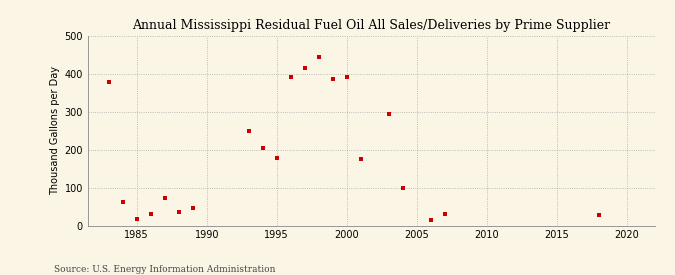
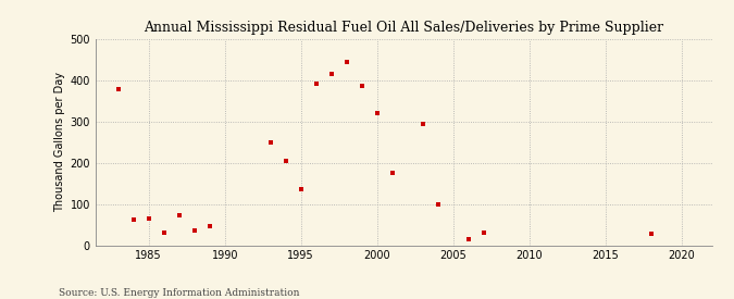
1985: 18 -> 65
1995: 178 -> 135
2000: 390 -> 320
